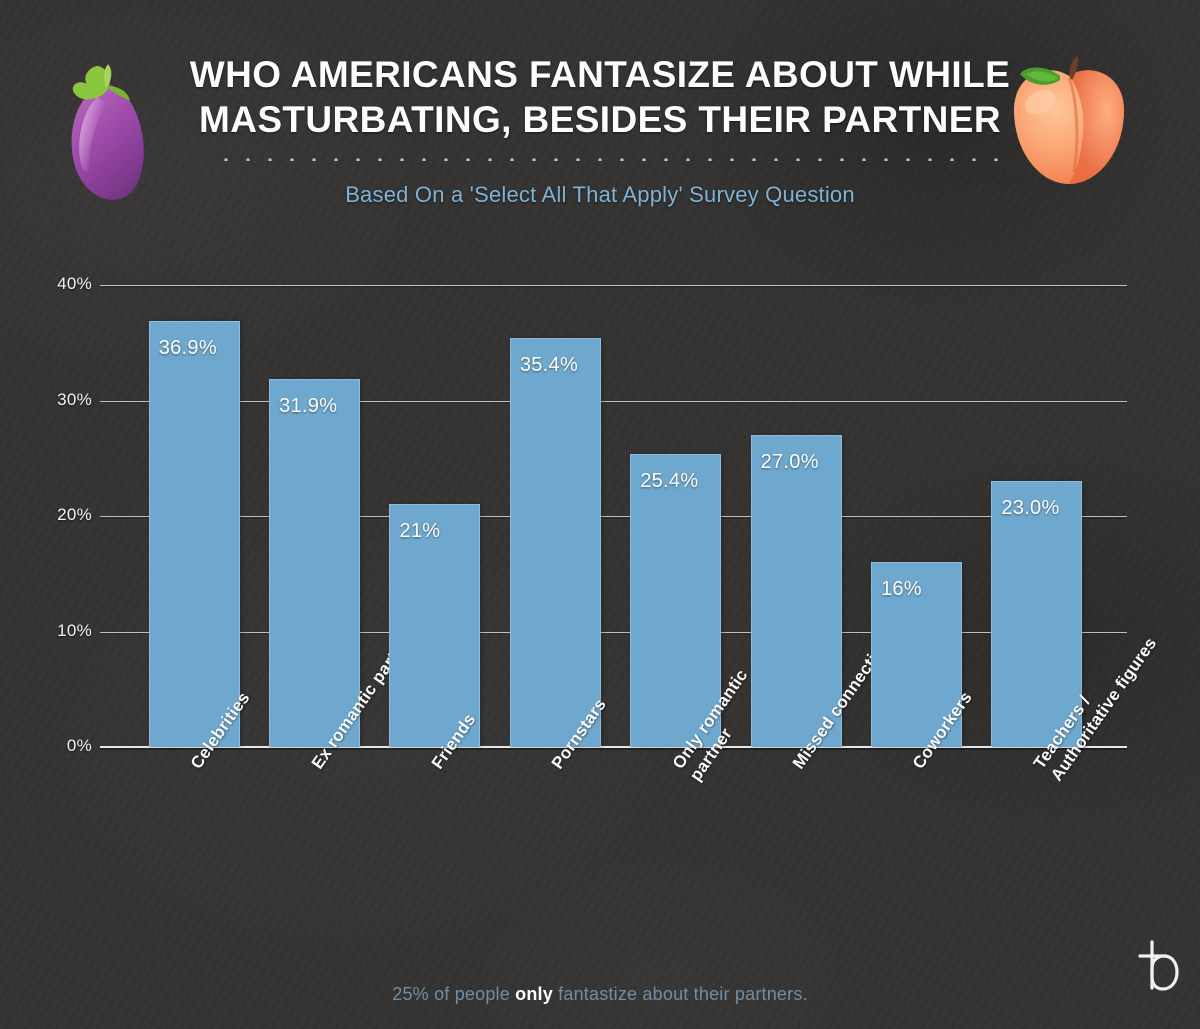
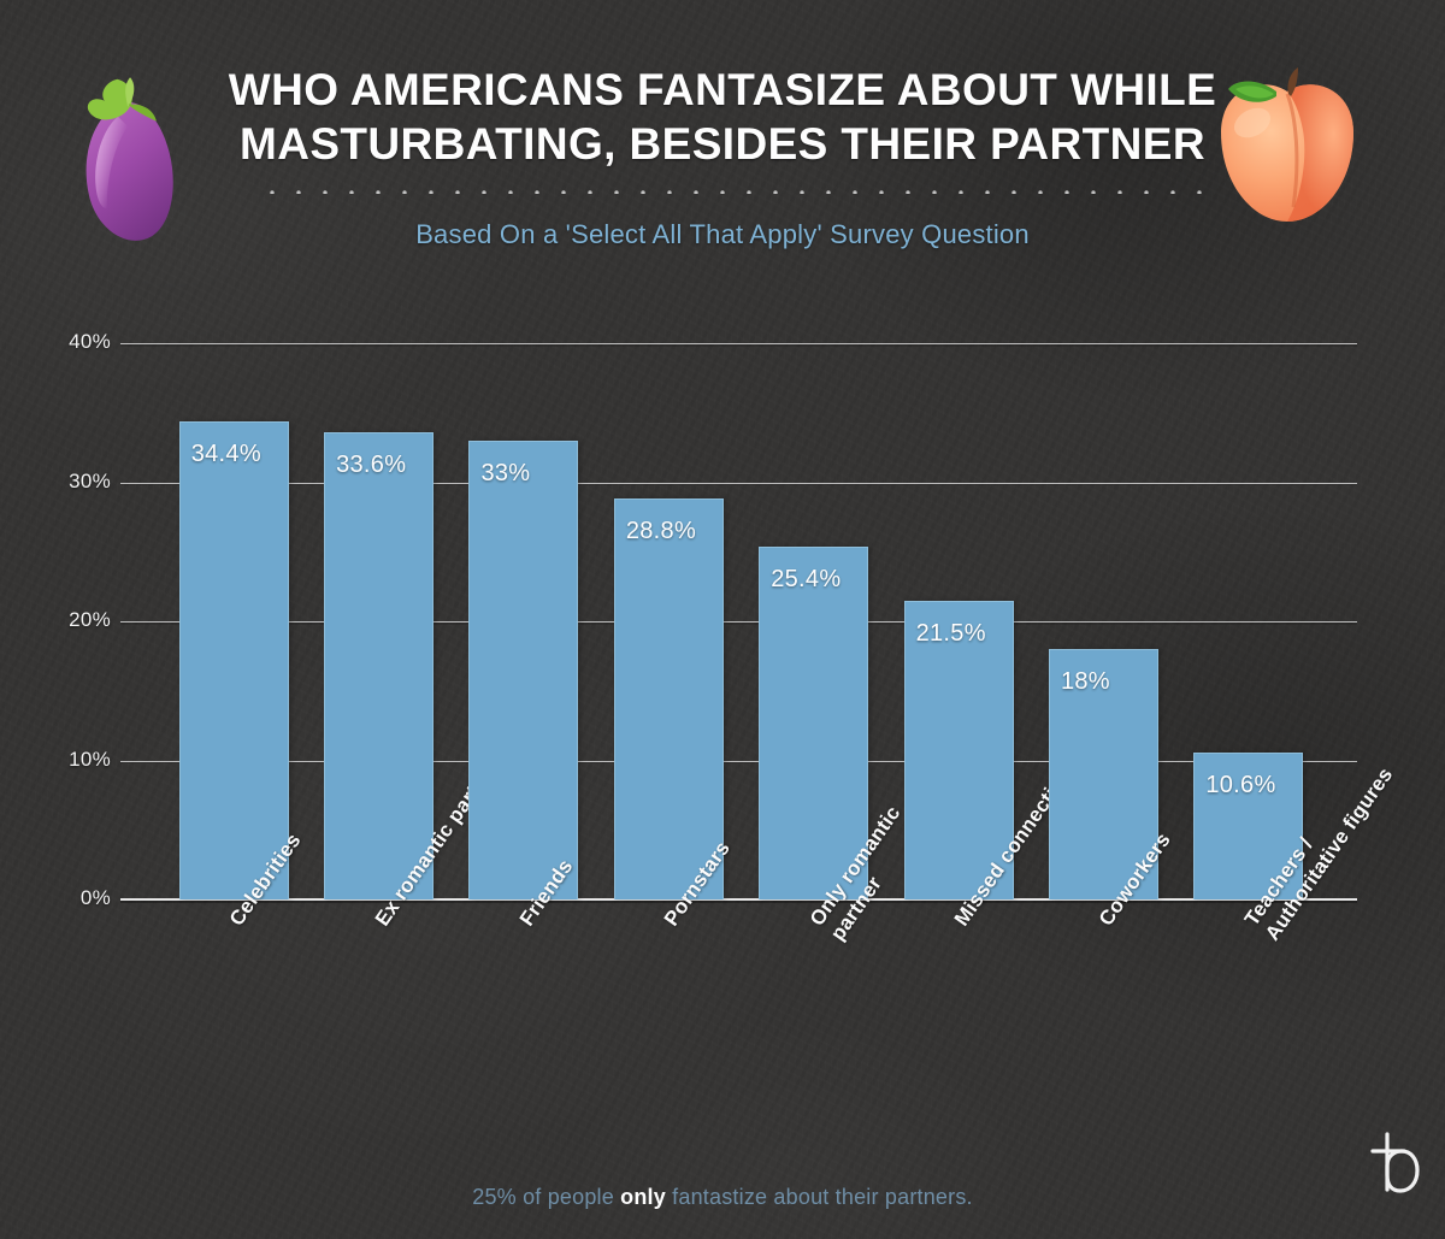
Celebrities: 36.9% -> 34.4%
Ex romantic partners: 31.9% -> 33.6%
Friends: 21% -> 33%
Pornstars: 35.4% -> 28.8%
Missed connections: 27.0% -> 21.5%
Coworkers: 16% -> 18%
Teachers / Authoritative figures: 23.0% -> 10.6%
